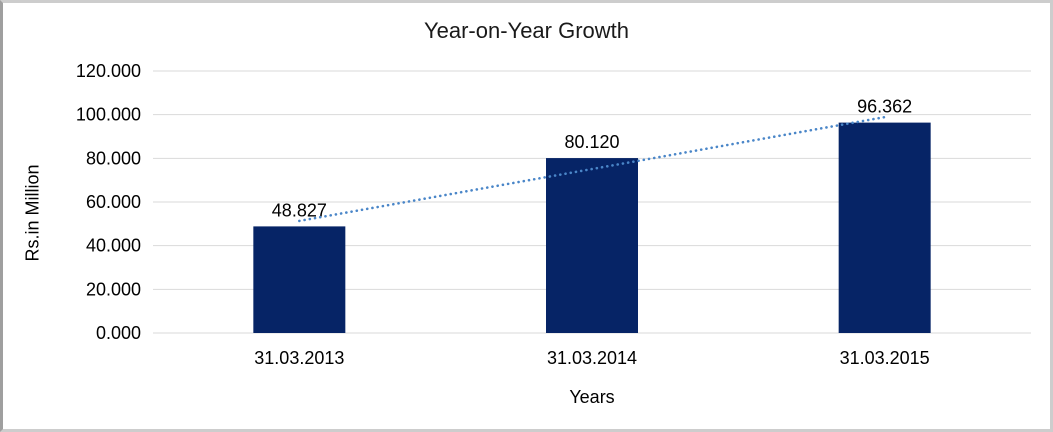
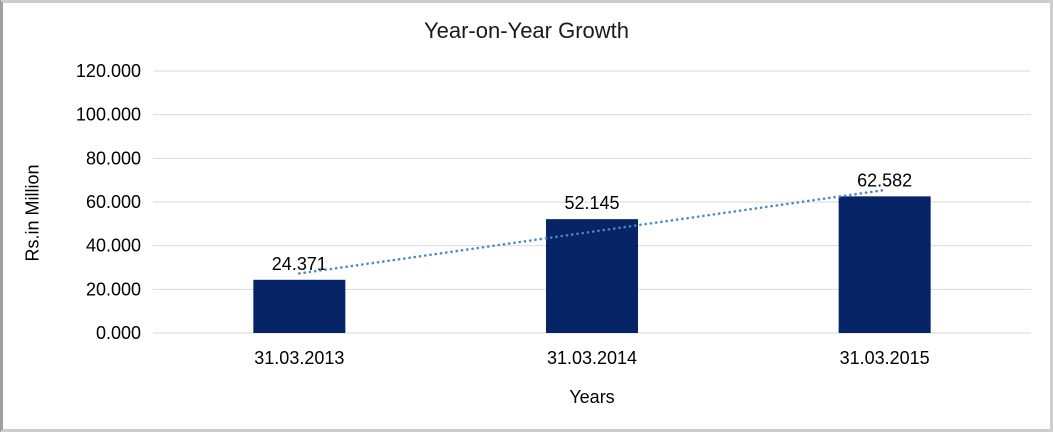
31.03.2013: 48.827 -> 24.371
31.03.2014: 80.120 -> 52.145
31.03.2015: 96.362 -> 62.582
